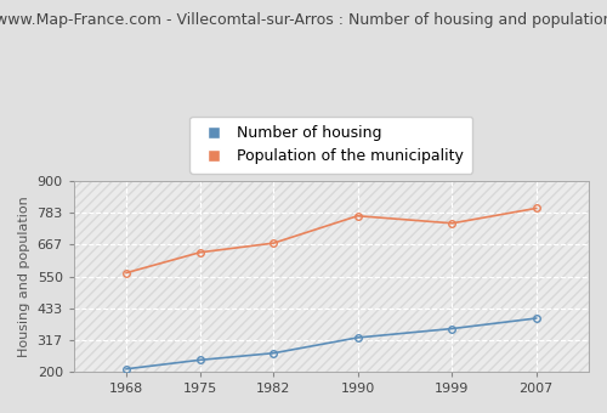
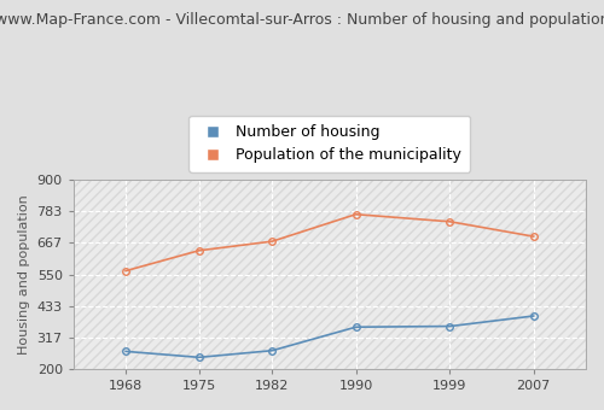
Number of housing/1968: 210 -> 265
Number of housing/1990: 325 -> 355
Population of the municipality/2007: 800 -> 690
